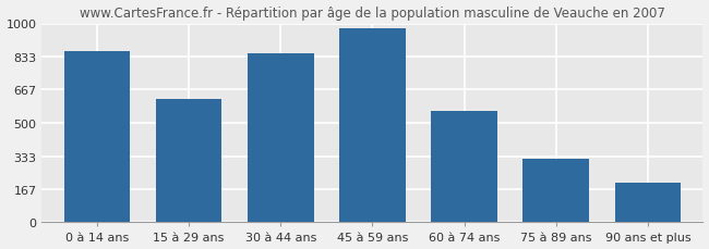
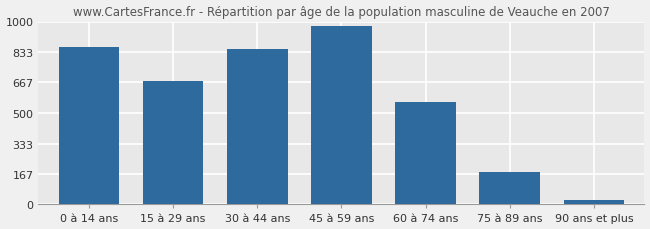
15 à 29 ans: 620 -> 680
75 à 89 ans: 320 -> 180
90 ans et plus: 200 -> 20
